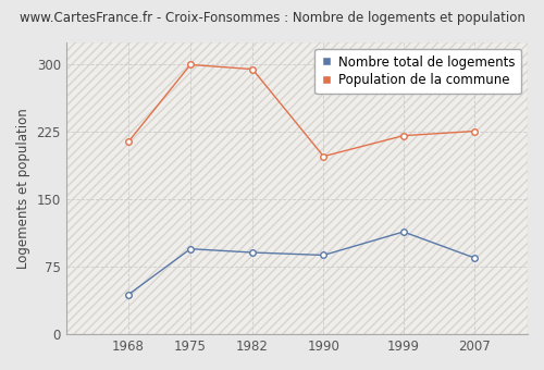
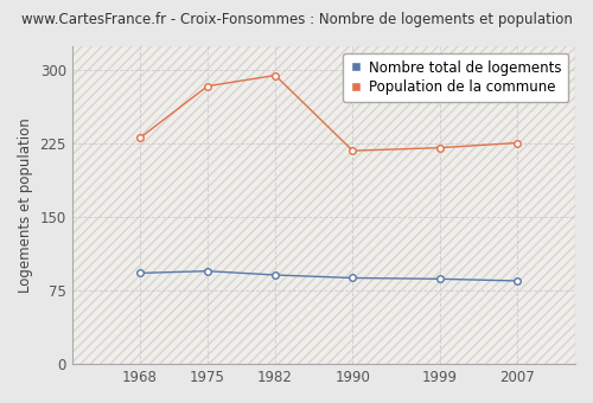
Nombre total de logements/1968: 44 -> 93
Population de la commune/1968: 214 -> 231
Population de la commune/1975: 300 -> 284
Population de la commune/1990: 198 -> 218
Nombre total de logements/1999: 114 -> 87
